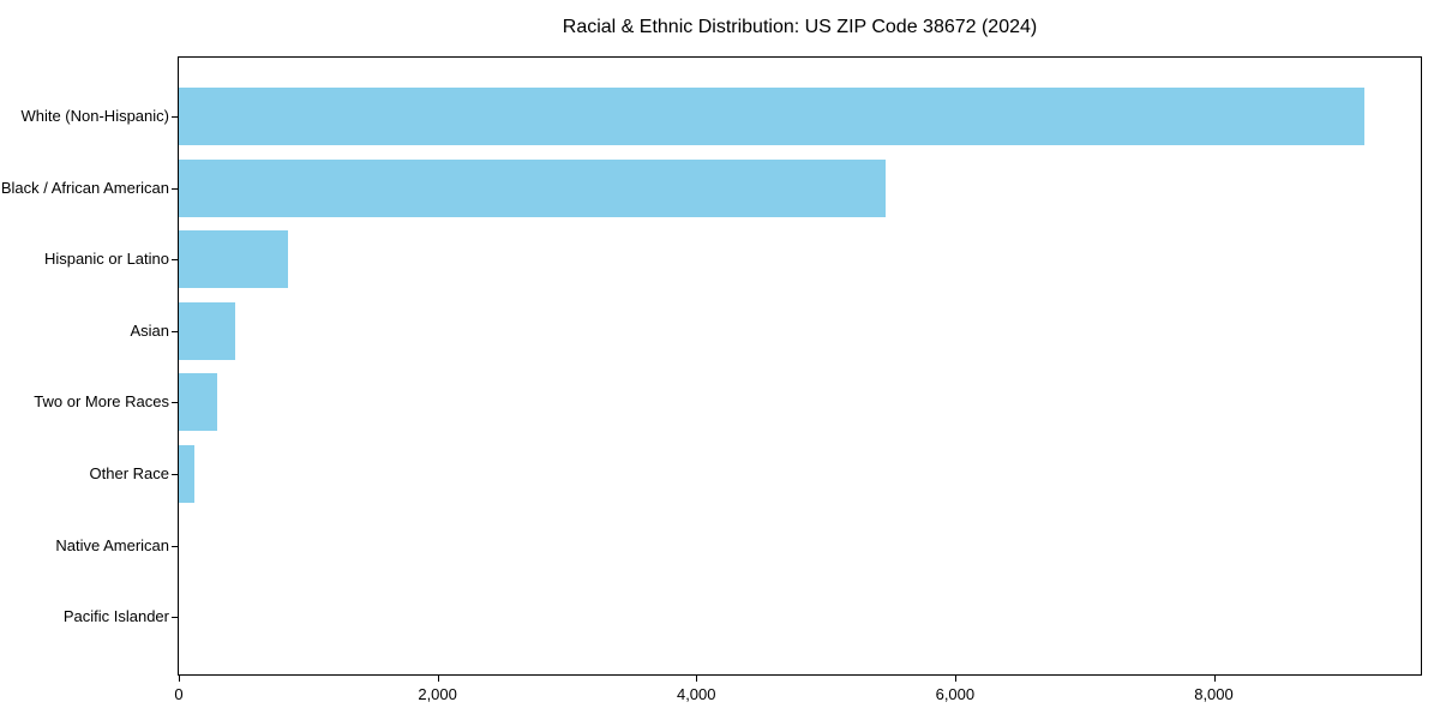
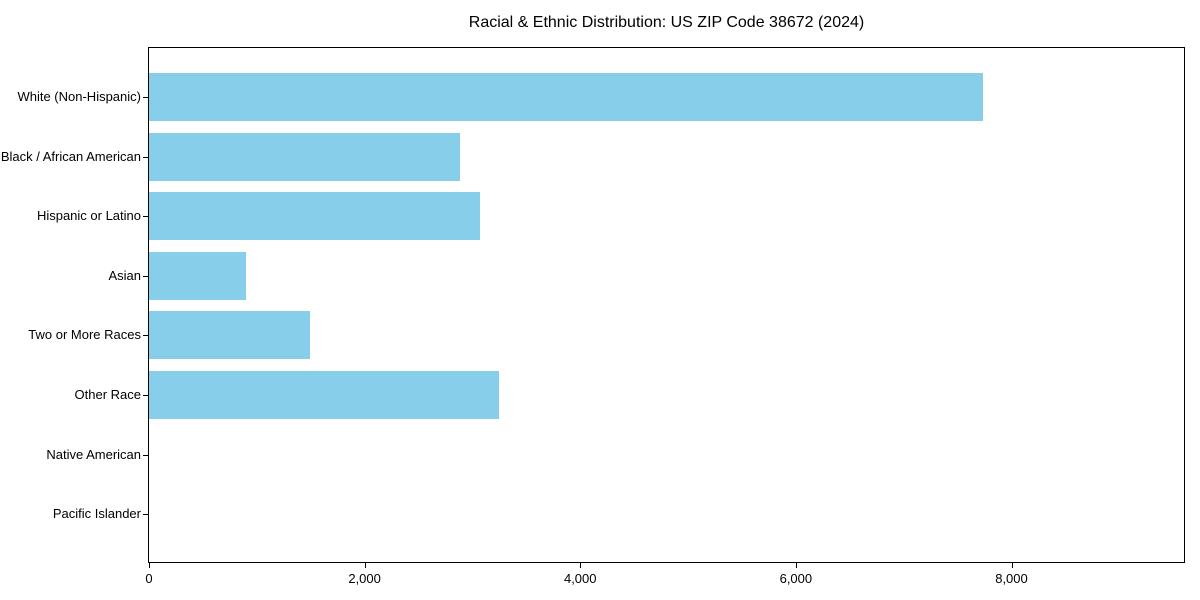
White (Non-Hispanic): 9160 -> 7740
Black / African American: 5460 -> 2880
Hispanic or Latino: 840 -> 3070
Asian: 440 -> 900
Two or More Races: 300 -> 1490
Other Race: 120 -> 3250
